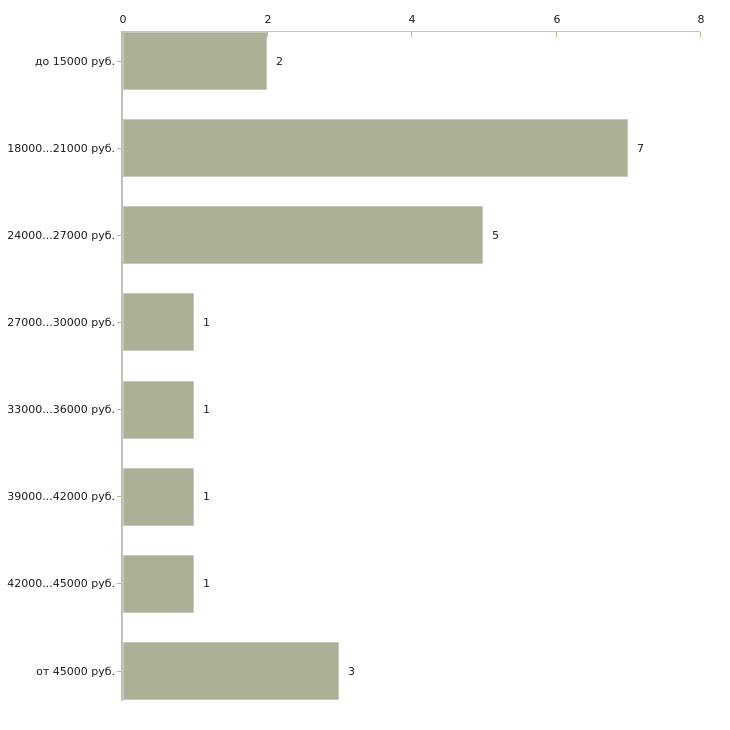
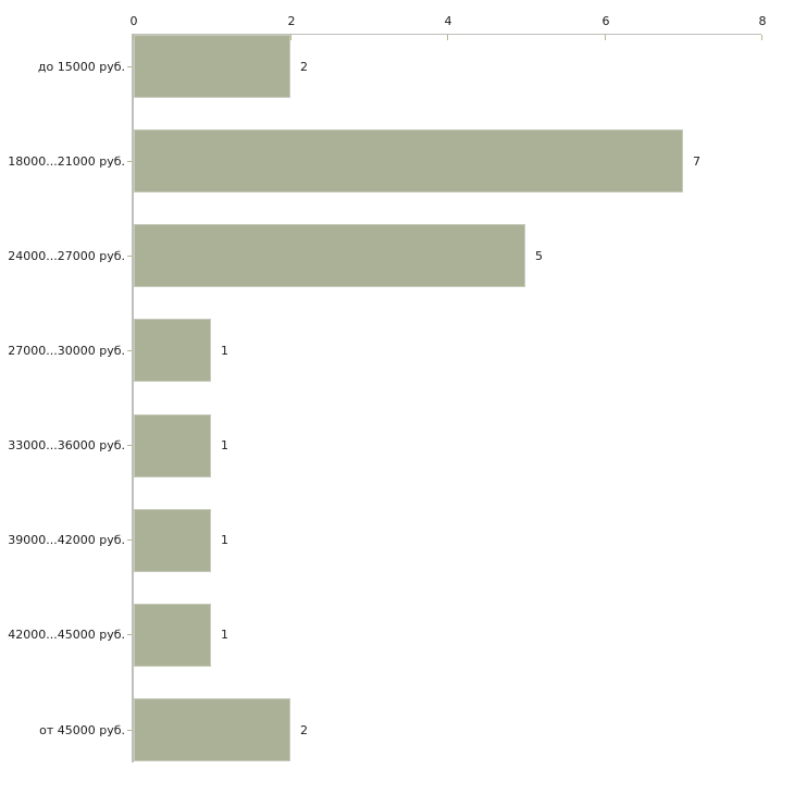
от 45000 руб.: 3 -> 2
